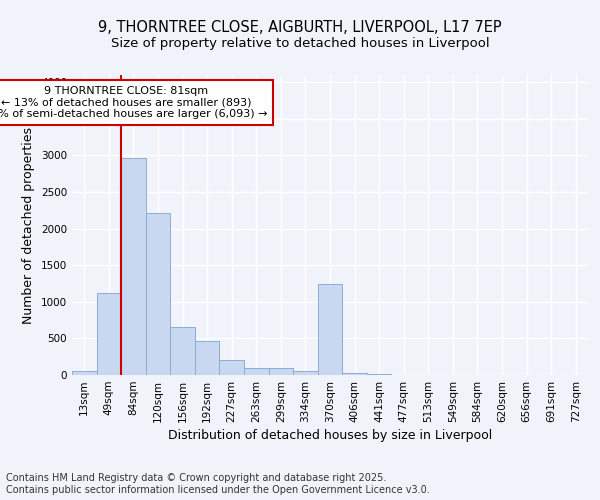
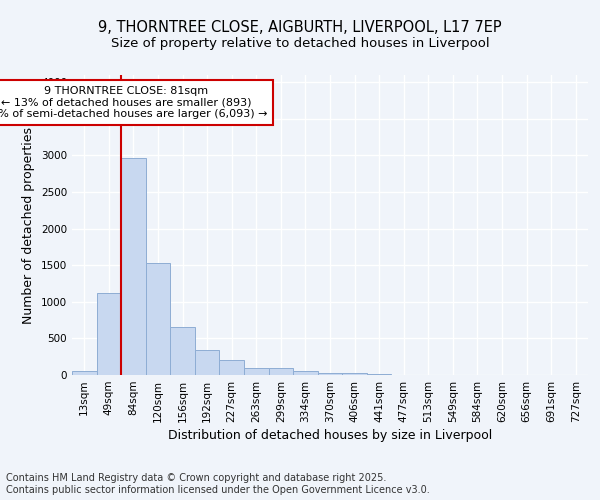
120sqm: 2220 -> 1530
192sqm: 460 -> 340
370sqm: 1240 -> 20
